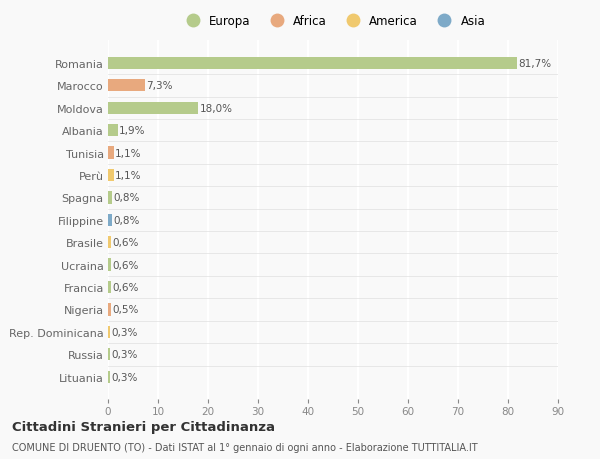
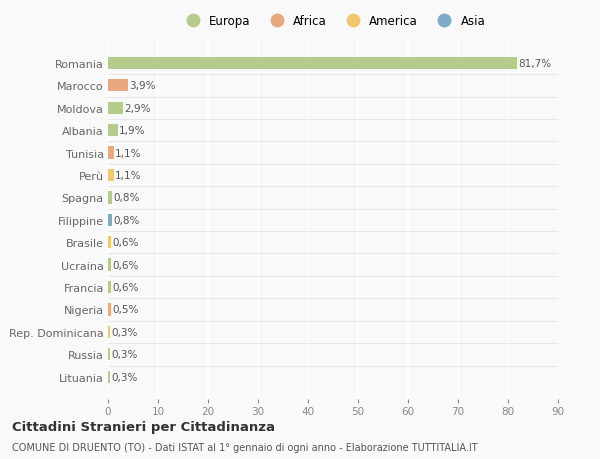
Marocco: 7,3% -> 3,9%
Moldova: 18,0% -> 2,9%
